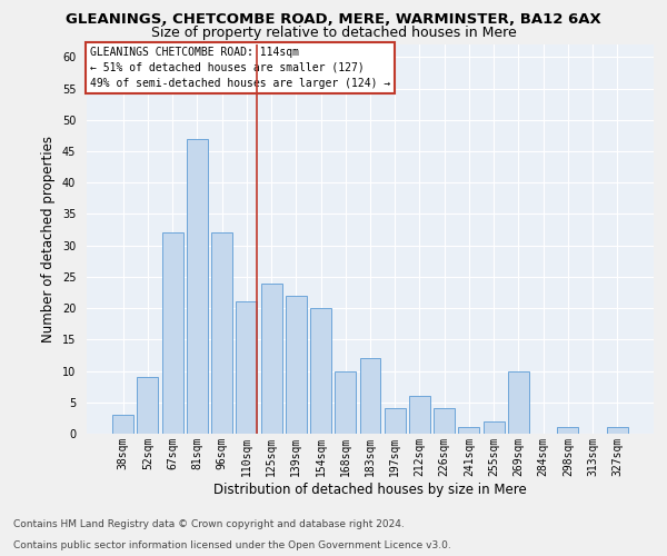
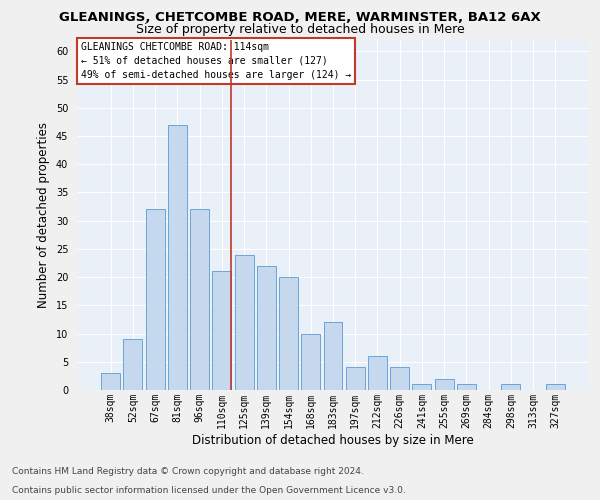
269sqm: 10 -> 1
